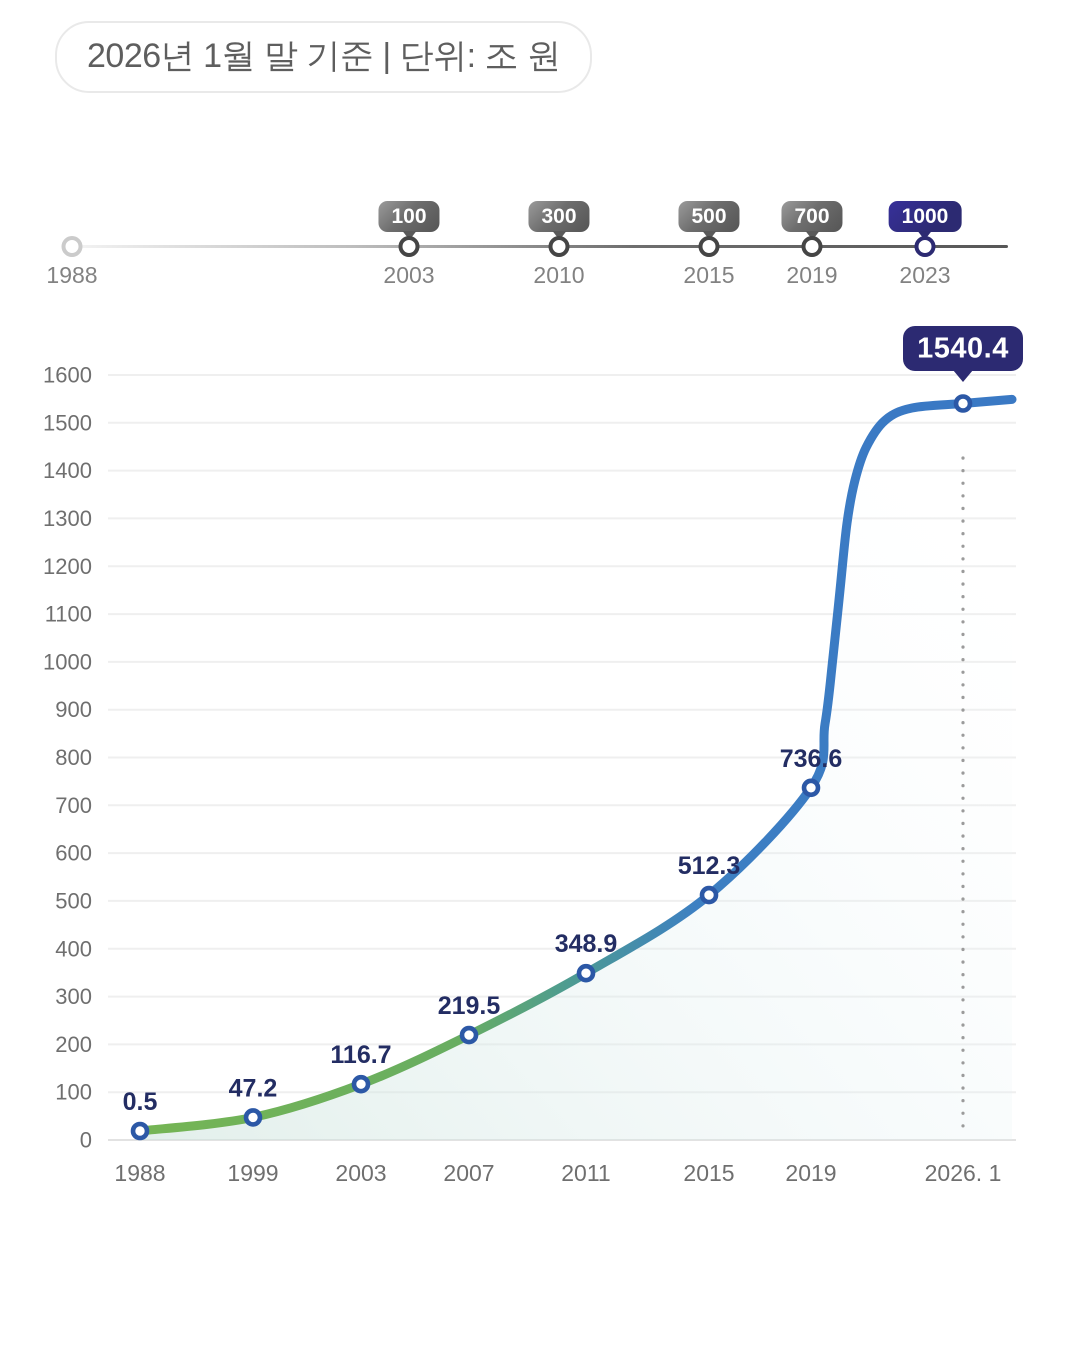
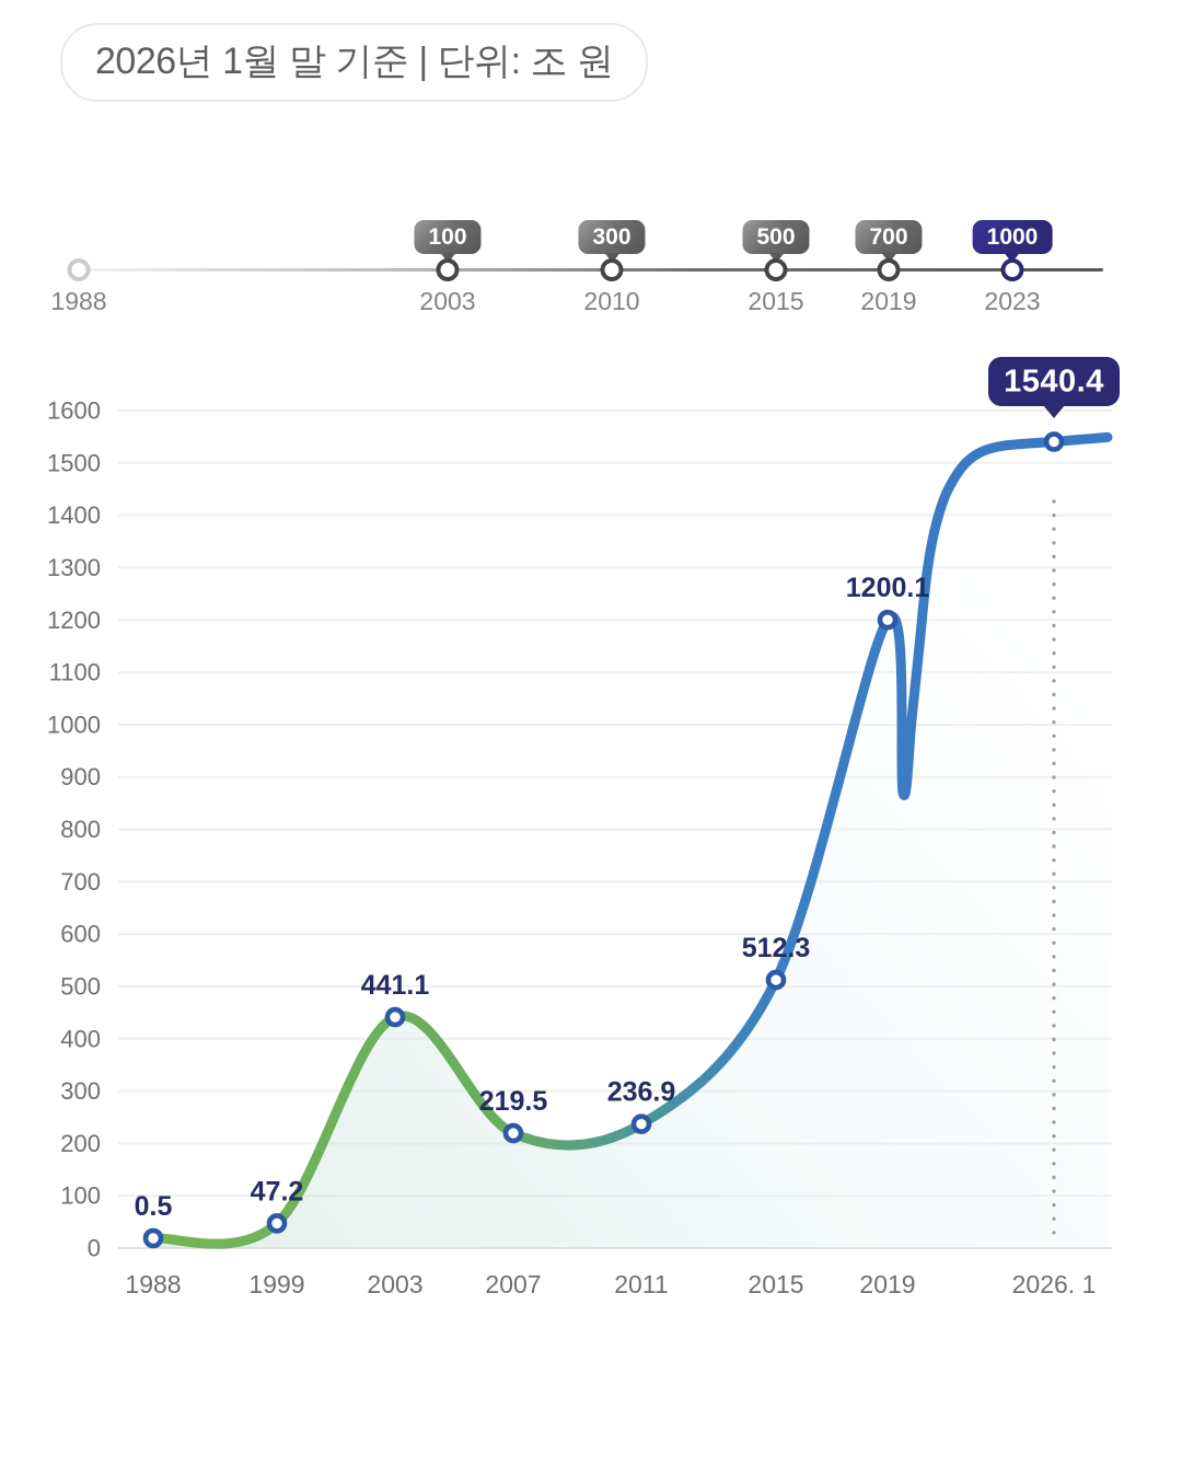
2003: 116.7 -> 441.1
2011: 348.9 -> 236.9
2019: 736.6 -> 1200.1
